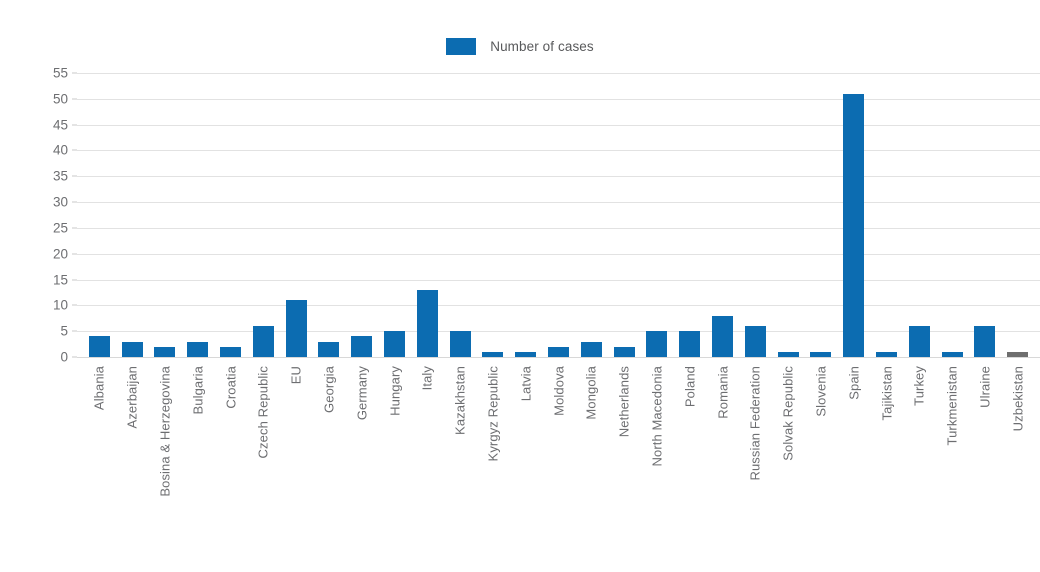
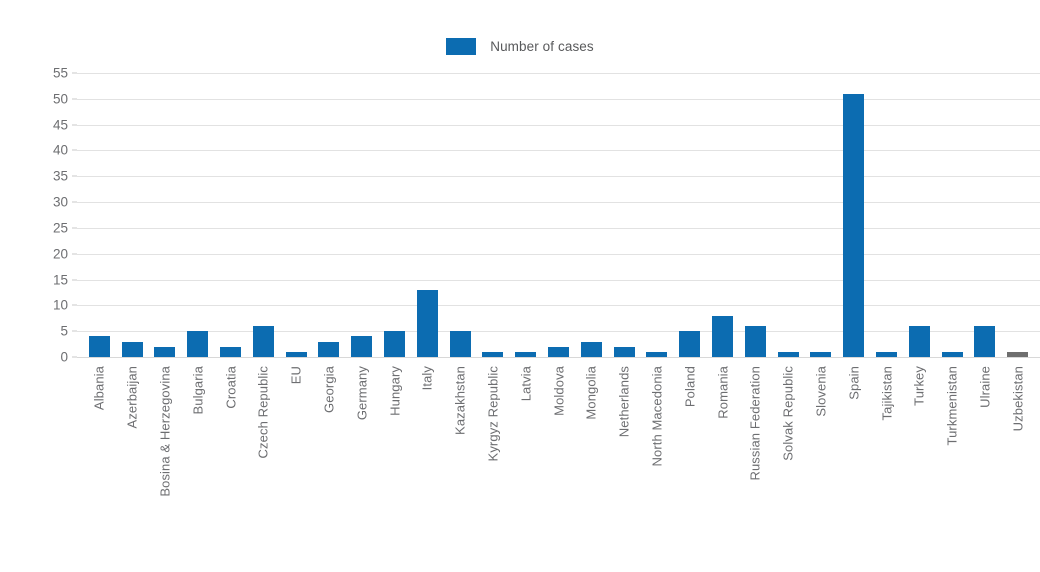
Bulgaria: 3 -> 5
EU: 11 -> 1
North Macedonia: 5 -> 1
